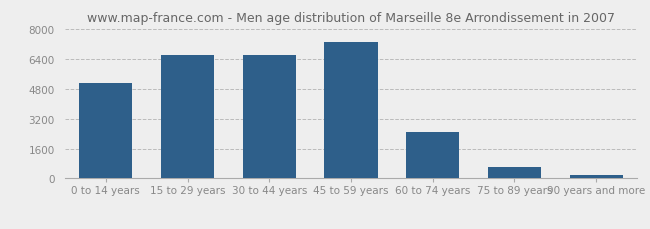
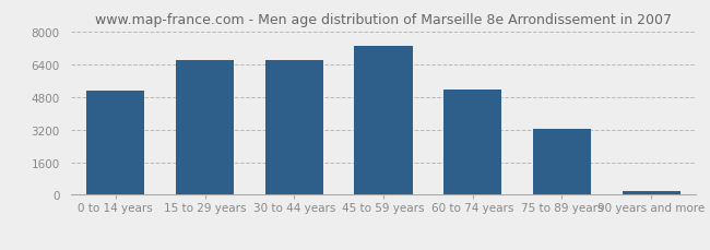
60 to 74 years: 2500 -> 5200
75 to 89 years: 600 -> 3200
